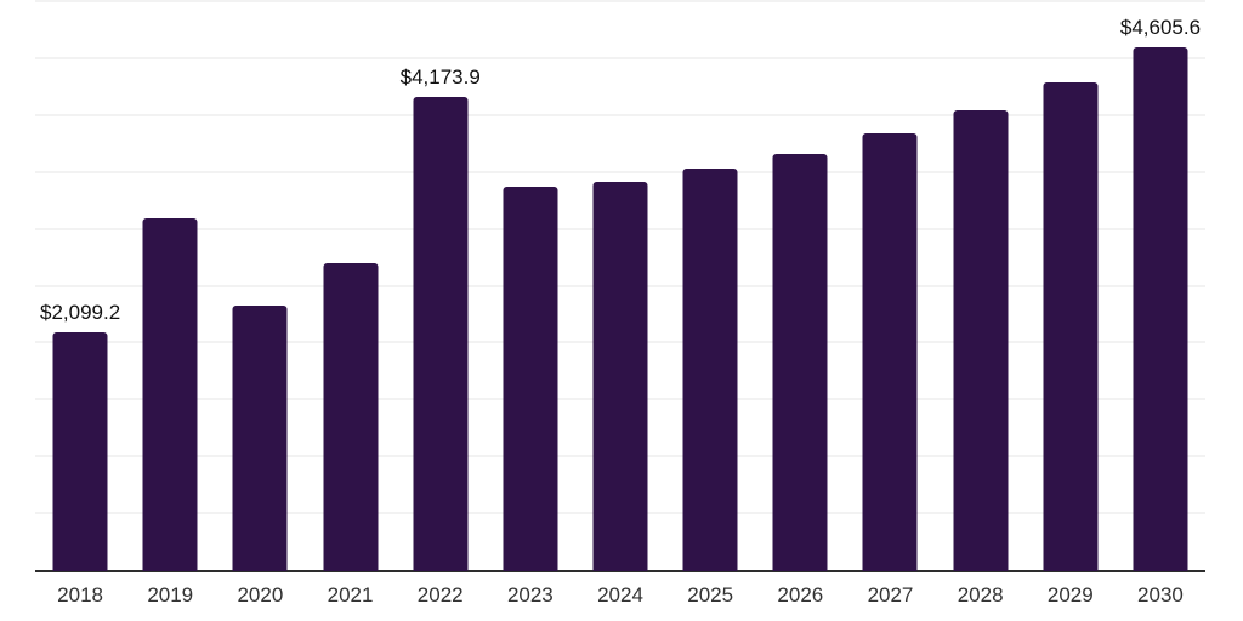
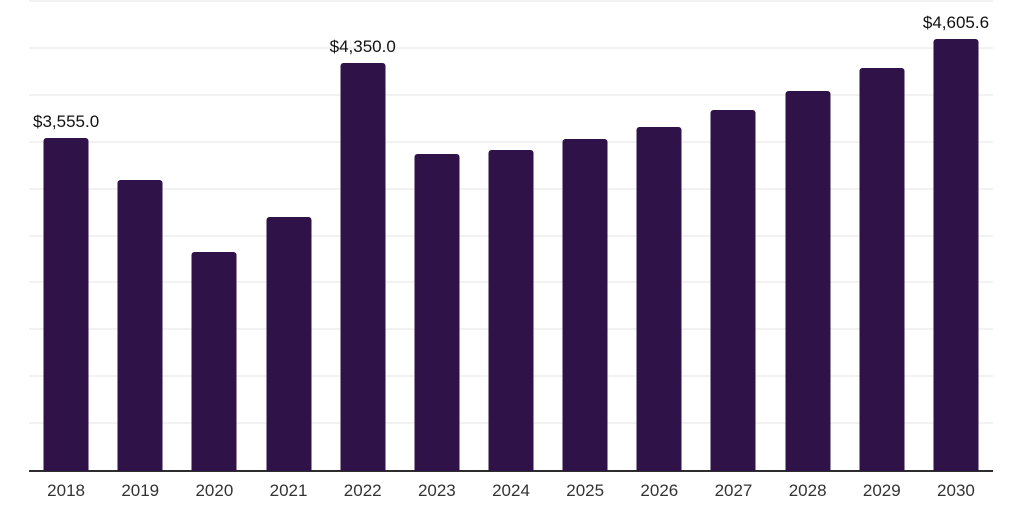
2018: $2,099.2 -> $3,555.0
2022: $4,173.9 -> $4,350.0
